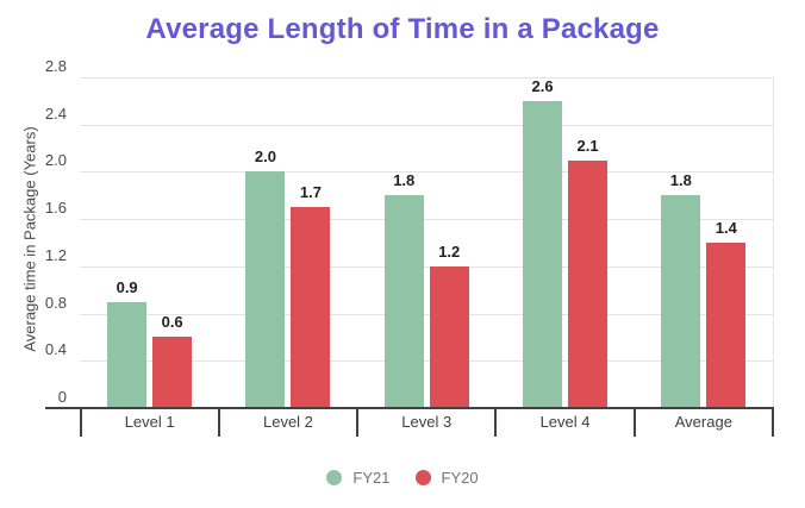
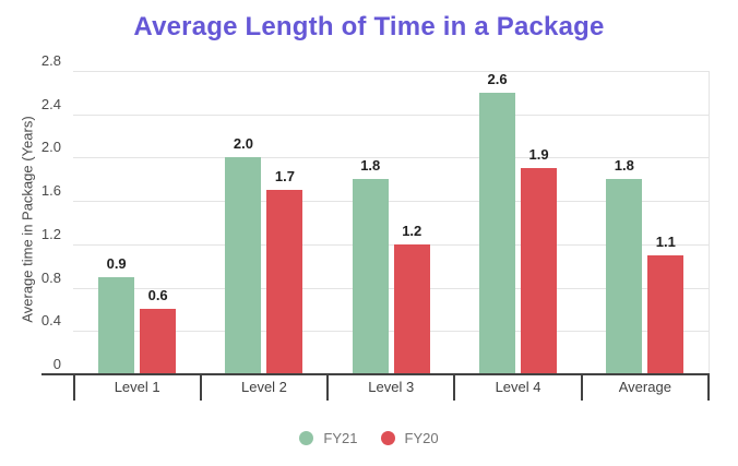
FY20/Level 4: 2.1 -> 1.9
FY20/Average: 1.4 -> 1.1
